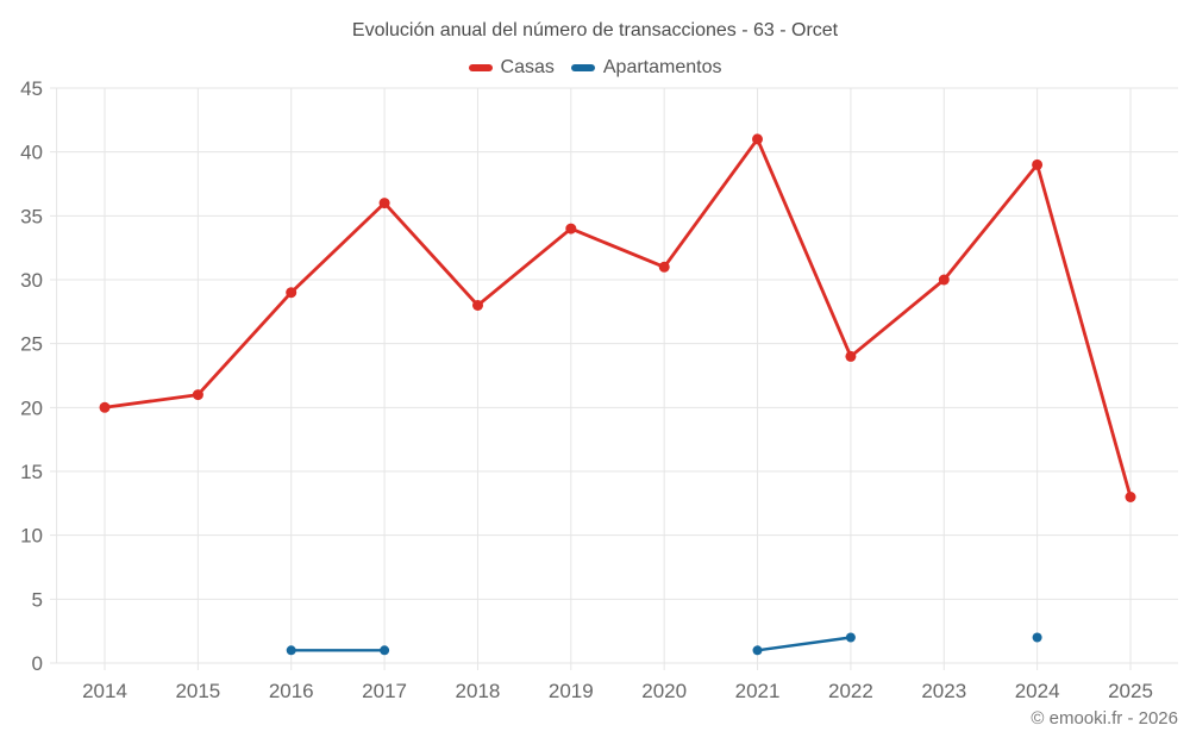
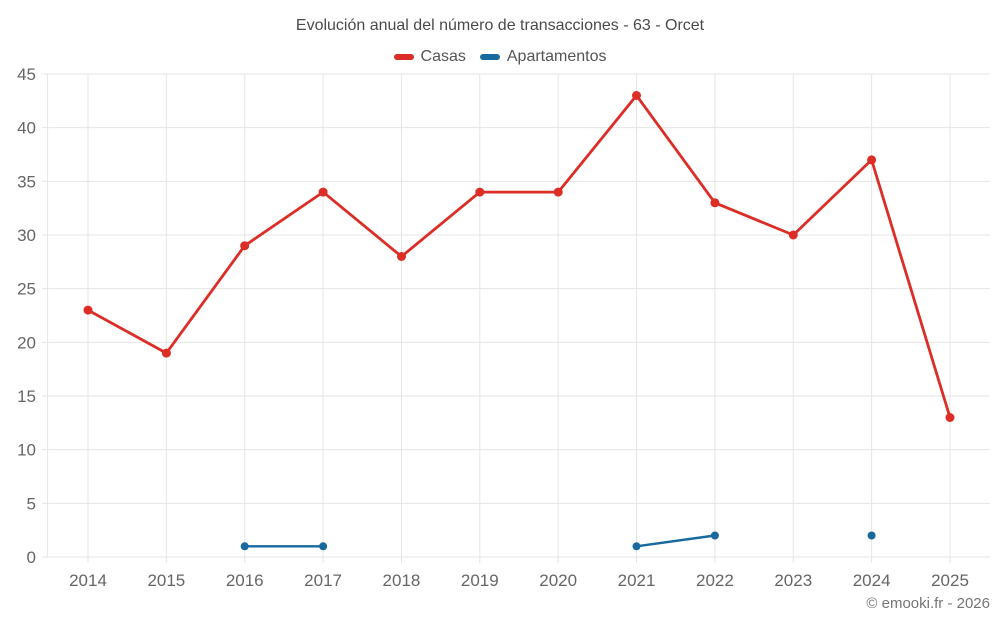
Casas/2014: 20 -> 23
Casas/2015: 21 -> 19
Casas/2017: 36 -> 34
Casas/2020: 31 -> 34
Casas/2021: 41 -> 43
Casas/2022: 24 -> 33
Casas/2024: 39 -> 37
